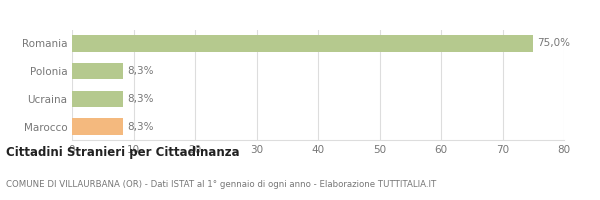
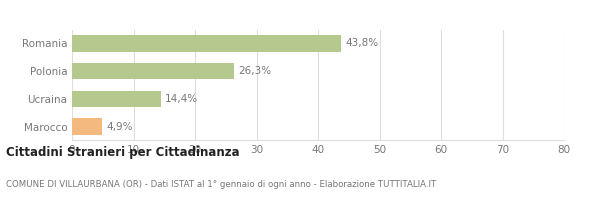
Romania: 75,0% -> 43,8%
Polonia: 8,3% -> 26,3%
Ucraina: 8,3% -> 14,4%
Marocco: 8,3% -> 4,9%
